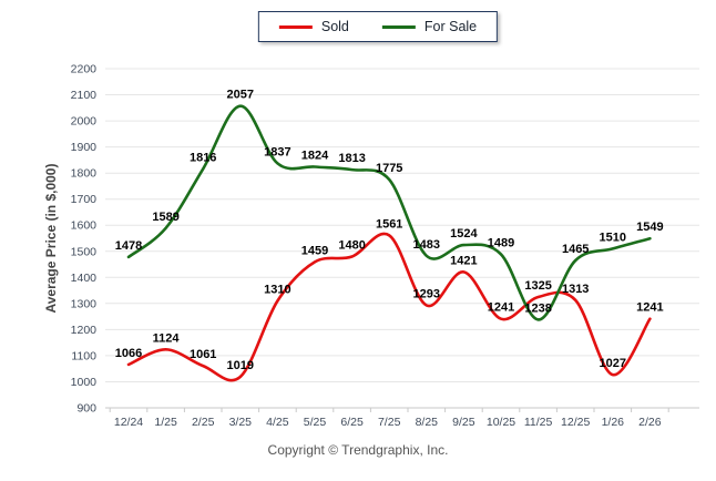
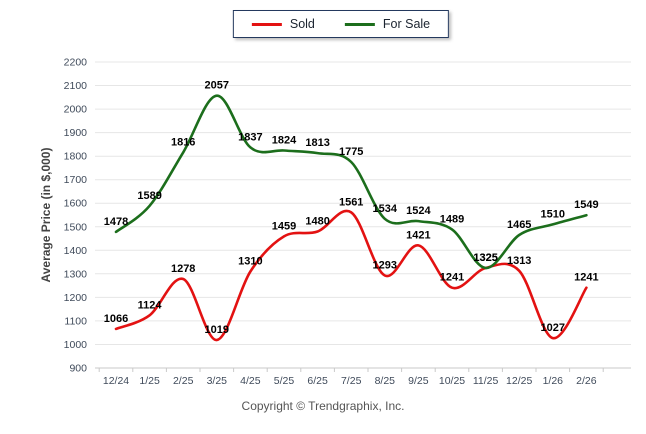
Sold/2/25: 1061 -> 1278
For Sale/8/25: 1483 -> 1534
For Sale/11/25: 1238 -> 1325
